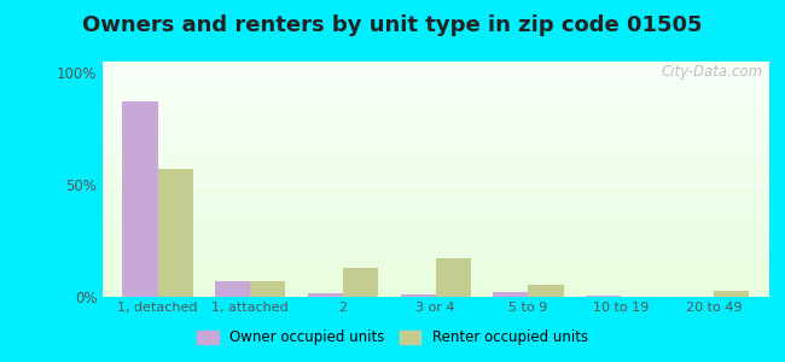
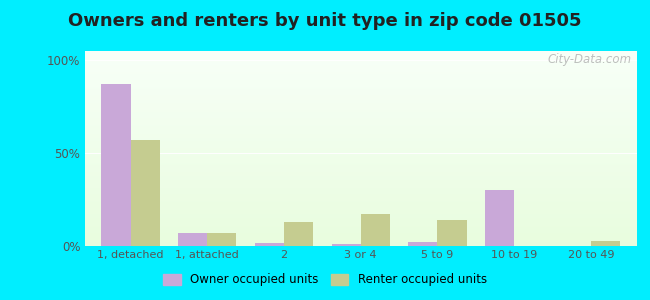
Renter occupied units/5 to 9: 6% -> 14%
Owner occupied units/10 to 19: 0% -> 30%
